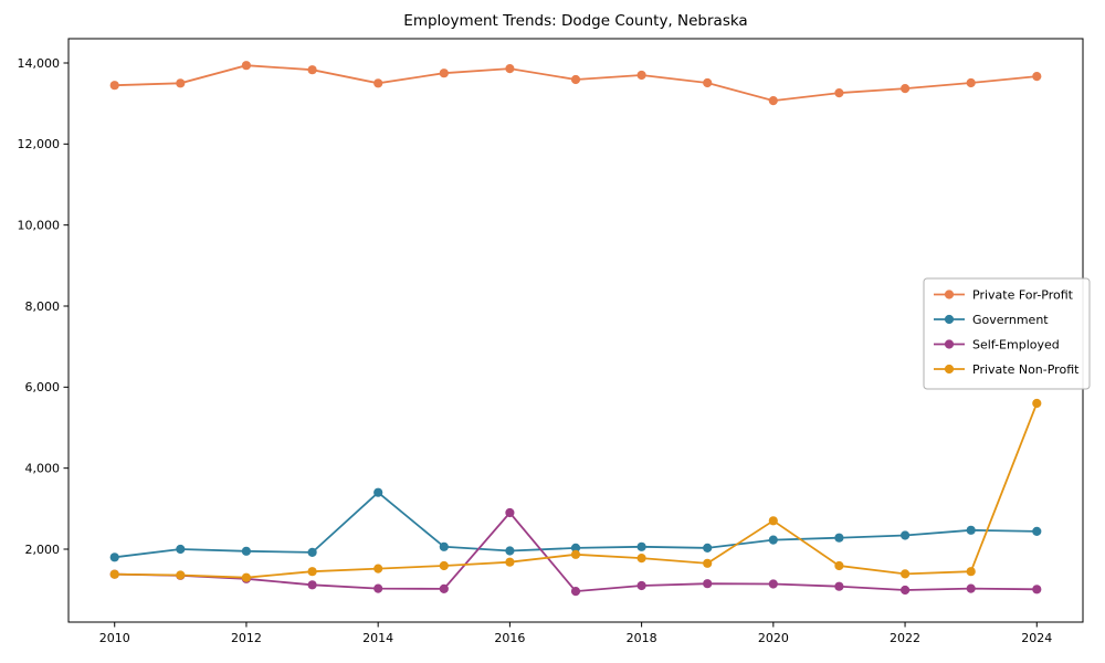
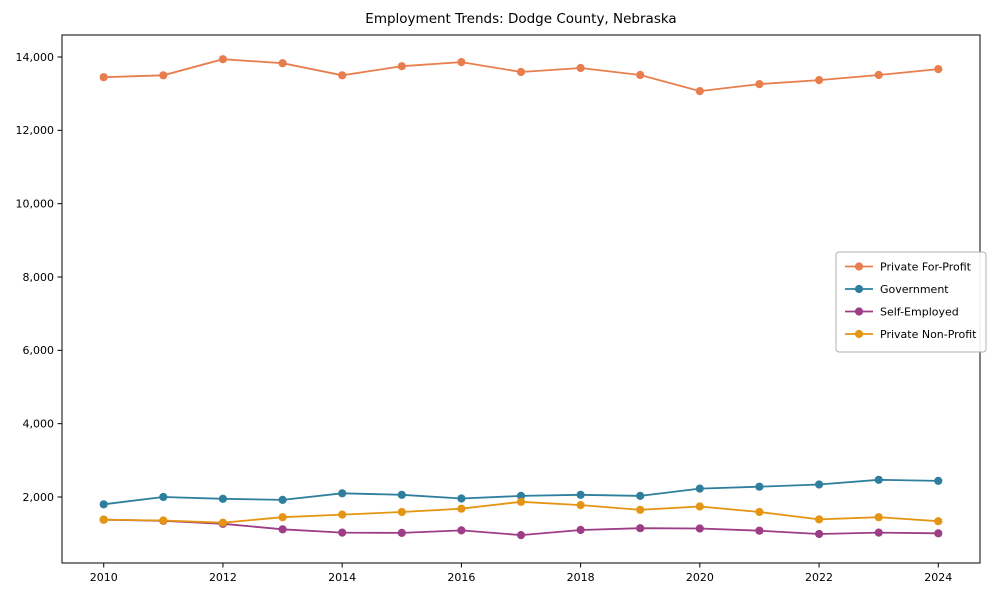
Government/2014: 3400 -> 2100
Self-Employed/2016: 2900 -> 1100
Private Non-Profit/2020: 2700 -> 1700
Private Non-Profit/2024: 5600 -> 1300
